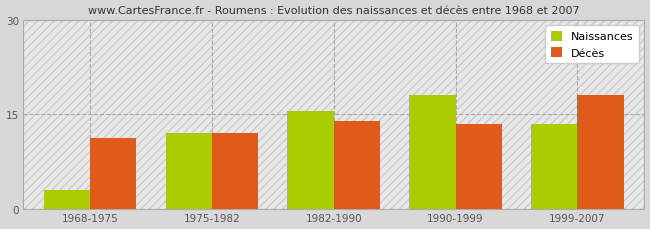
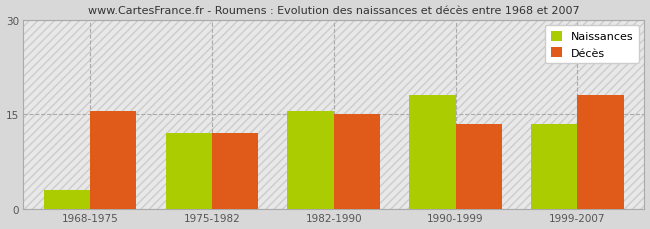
Décès/1968-1975: 11.2 -> 15.5
Décès/1982-1990: 14.0 -> 15.0
